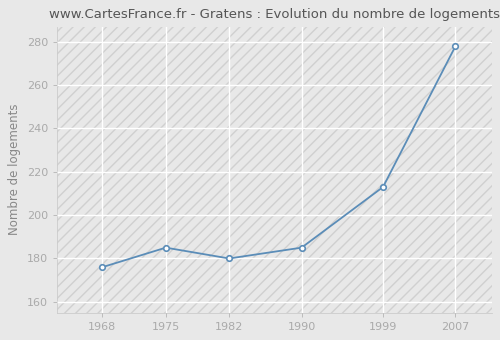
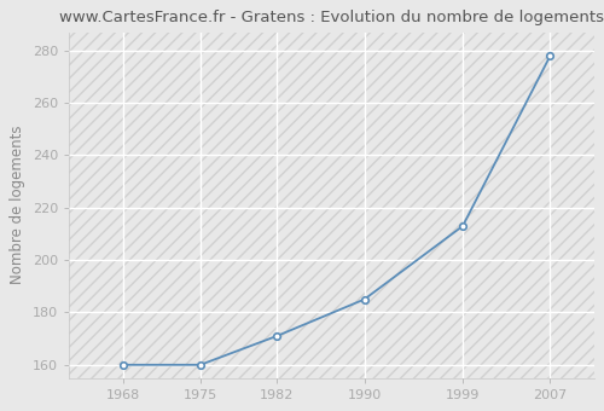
1968: 176 -> 160
1975: 185 -> 160
1982: 180 -> 171
